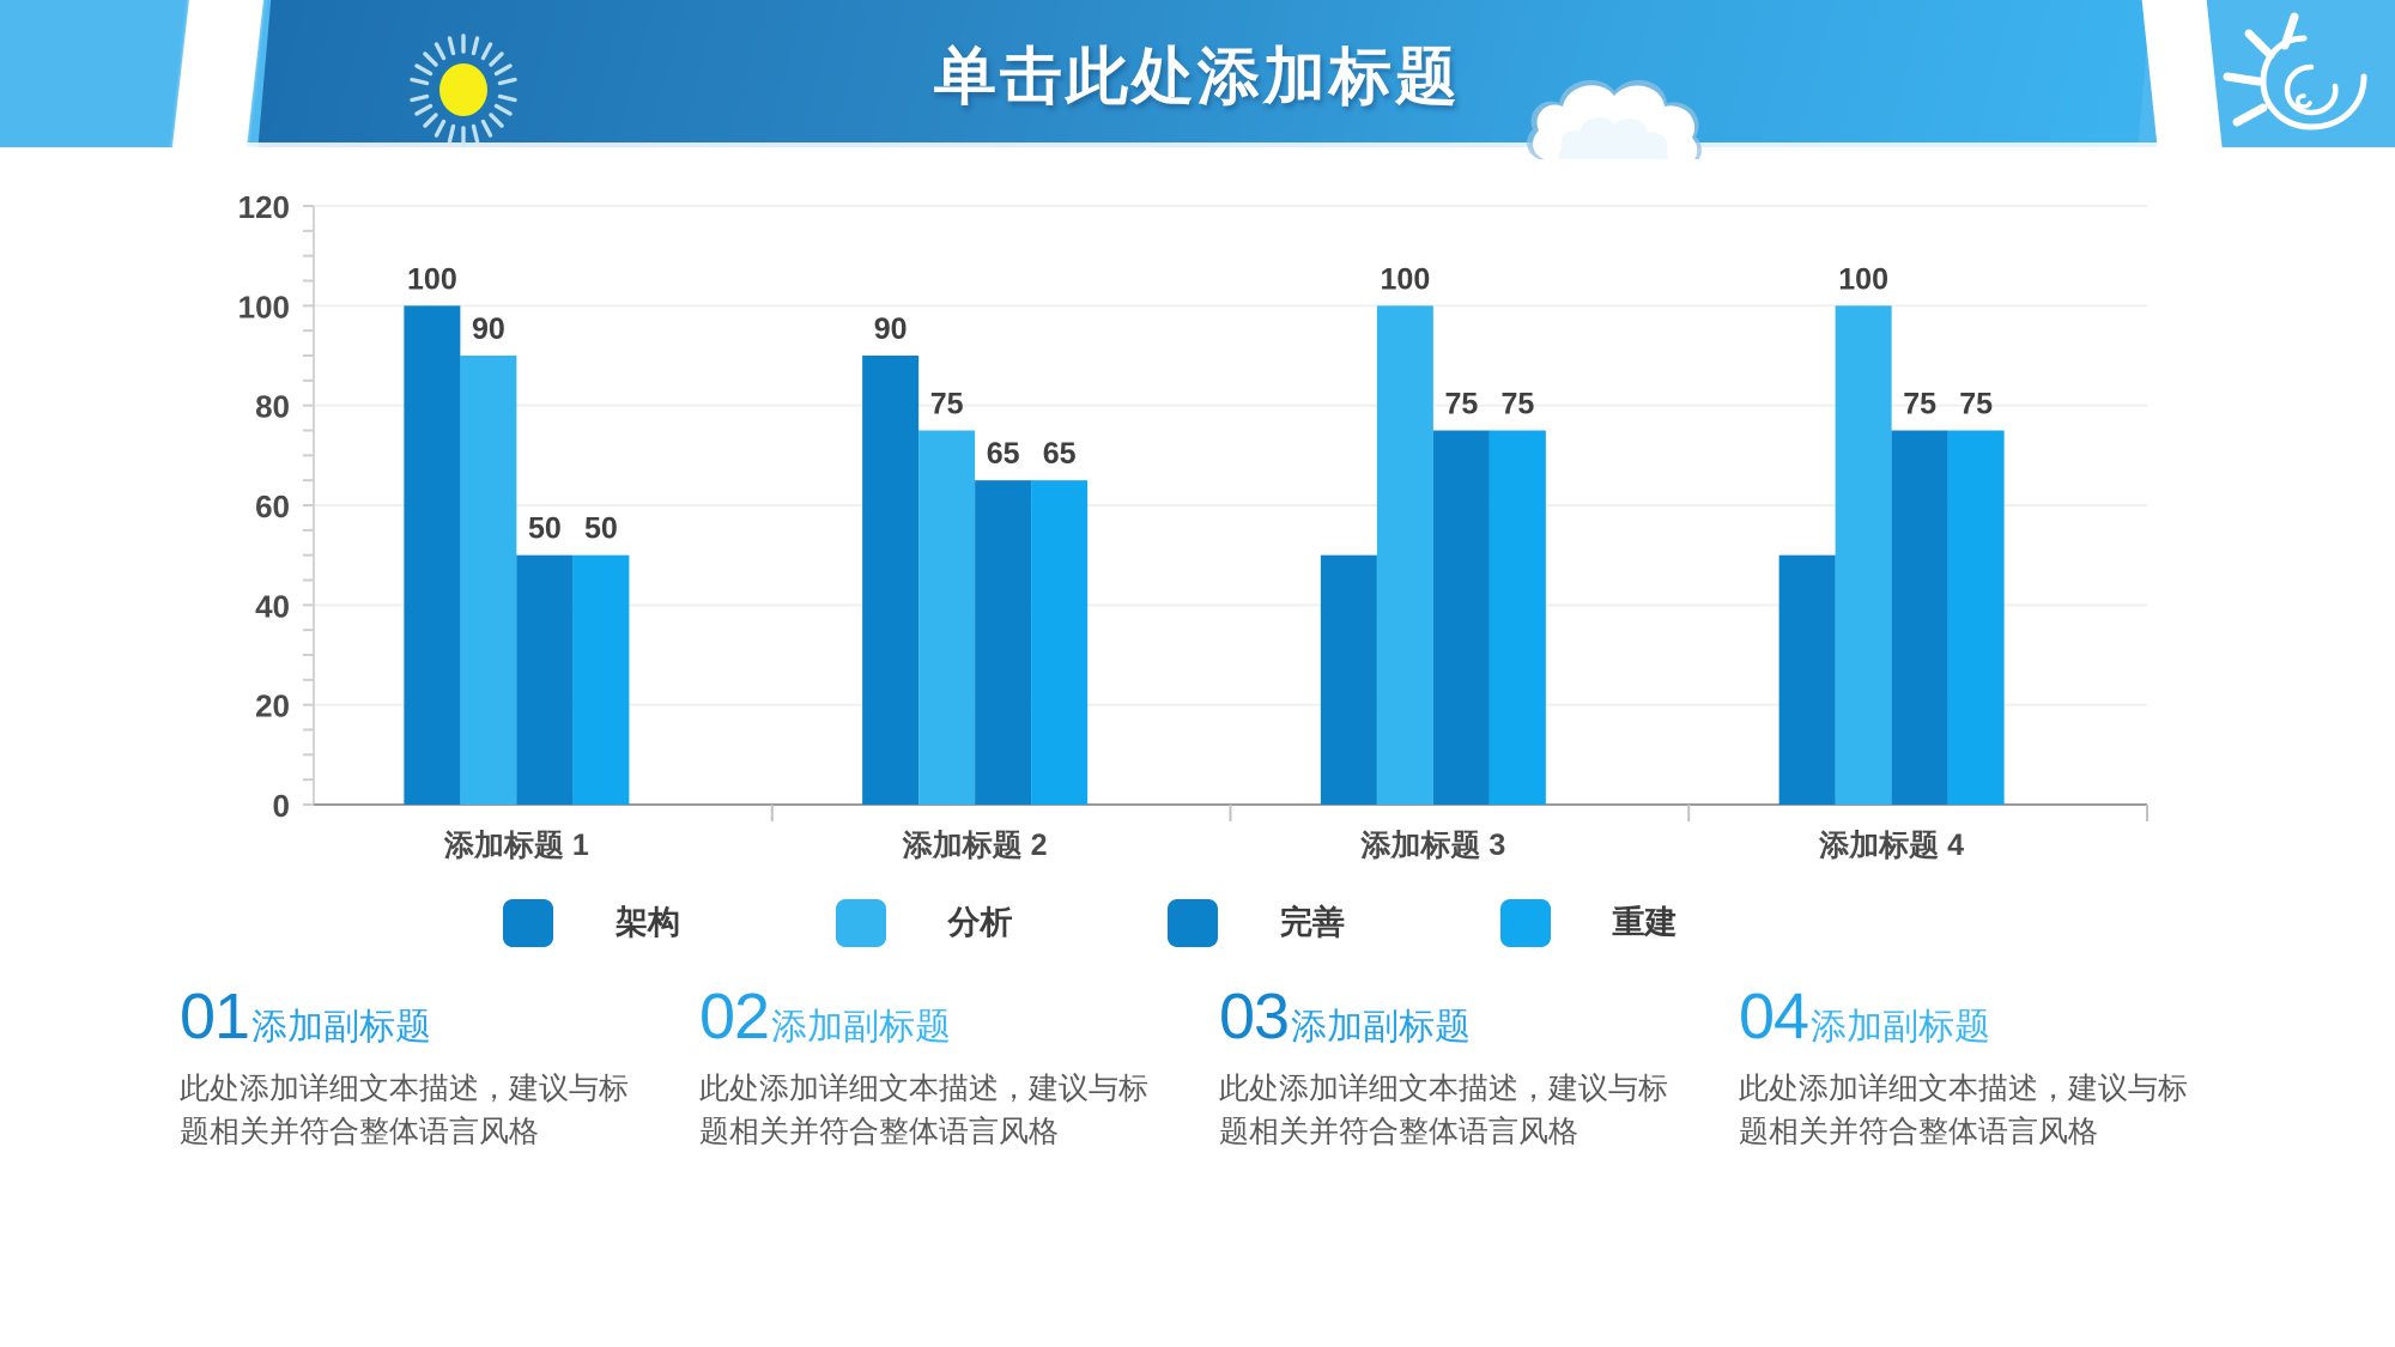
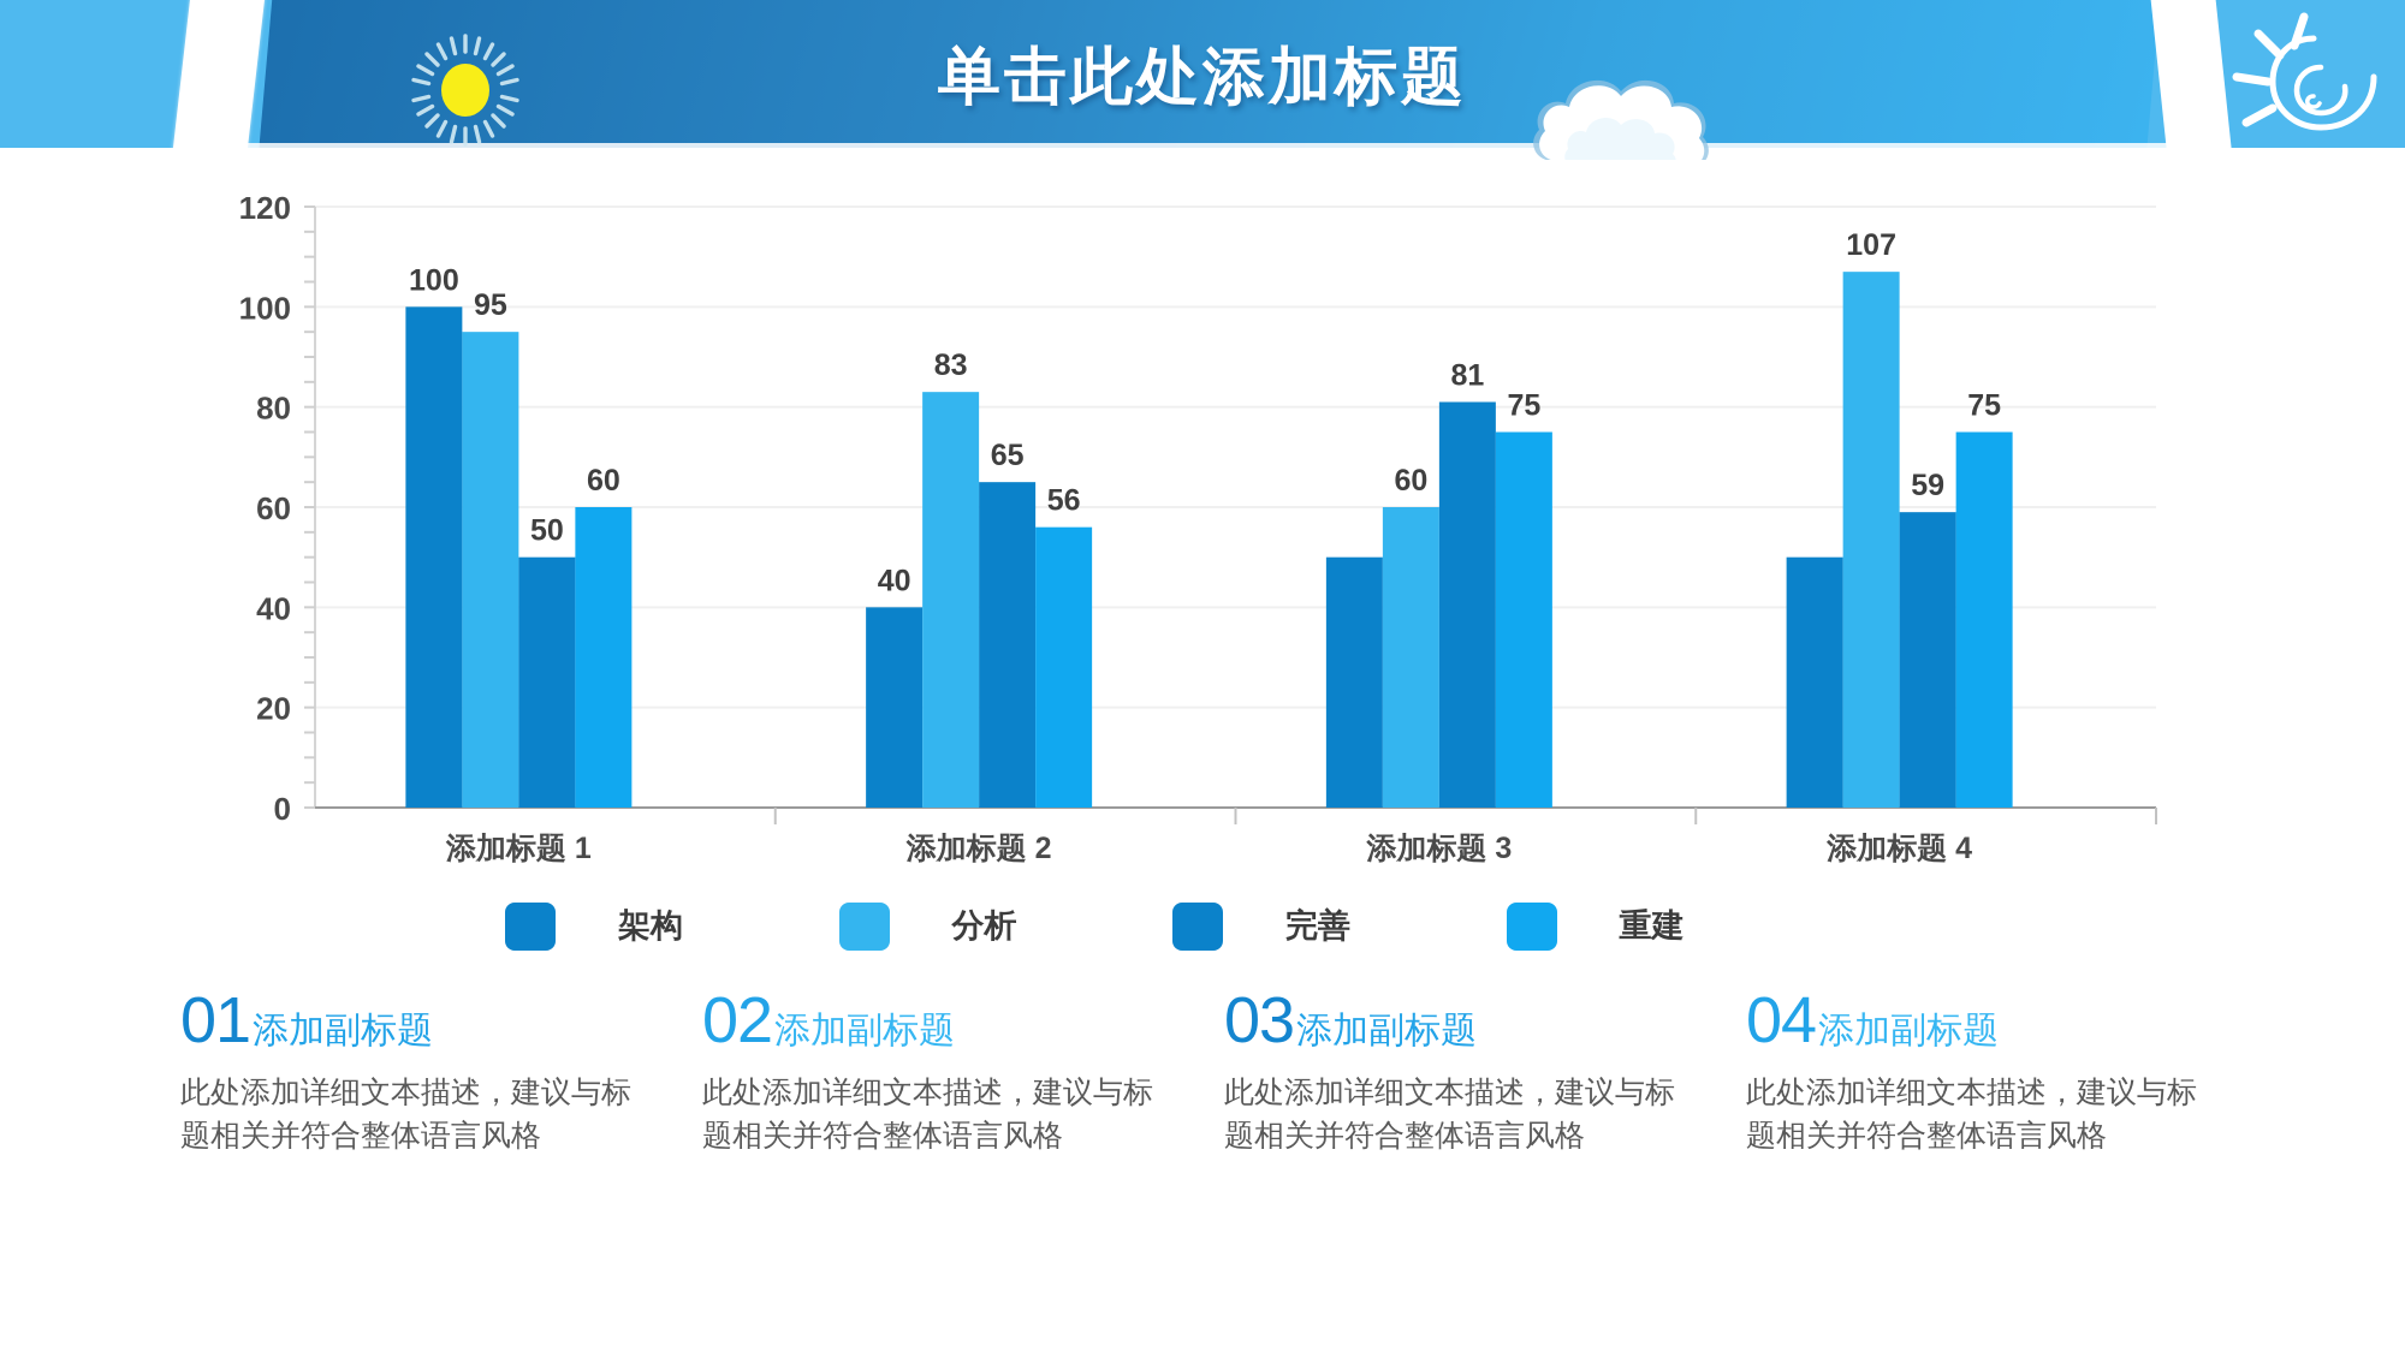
分析/添加标题 1: 90 -> 95
重建/添加标题 1: 50 -> 60
架构/添加标题 2: 90 -> 40
分析/添加标题 2: 75 -> 83
重建/添加标题 2: 65 -> 56
分析/添加标题 3: 100 -> 60
完善/添加标题 3: 75 -> 81
分析/添加标题 4: 100 -> 107
完善/添加标题 4: 75 -> 59
